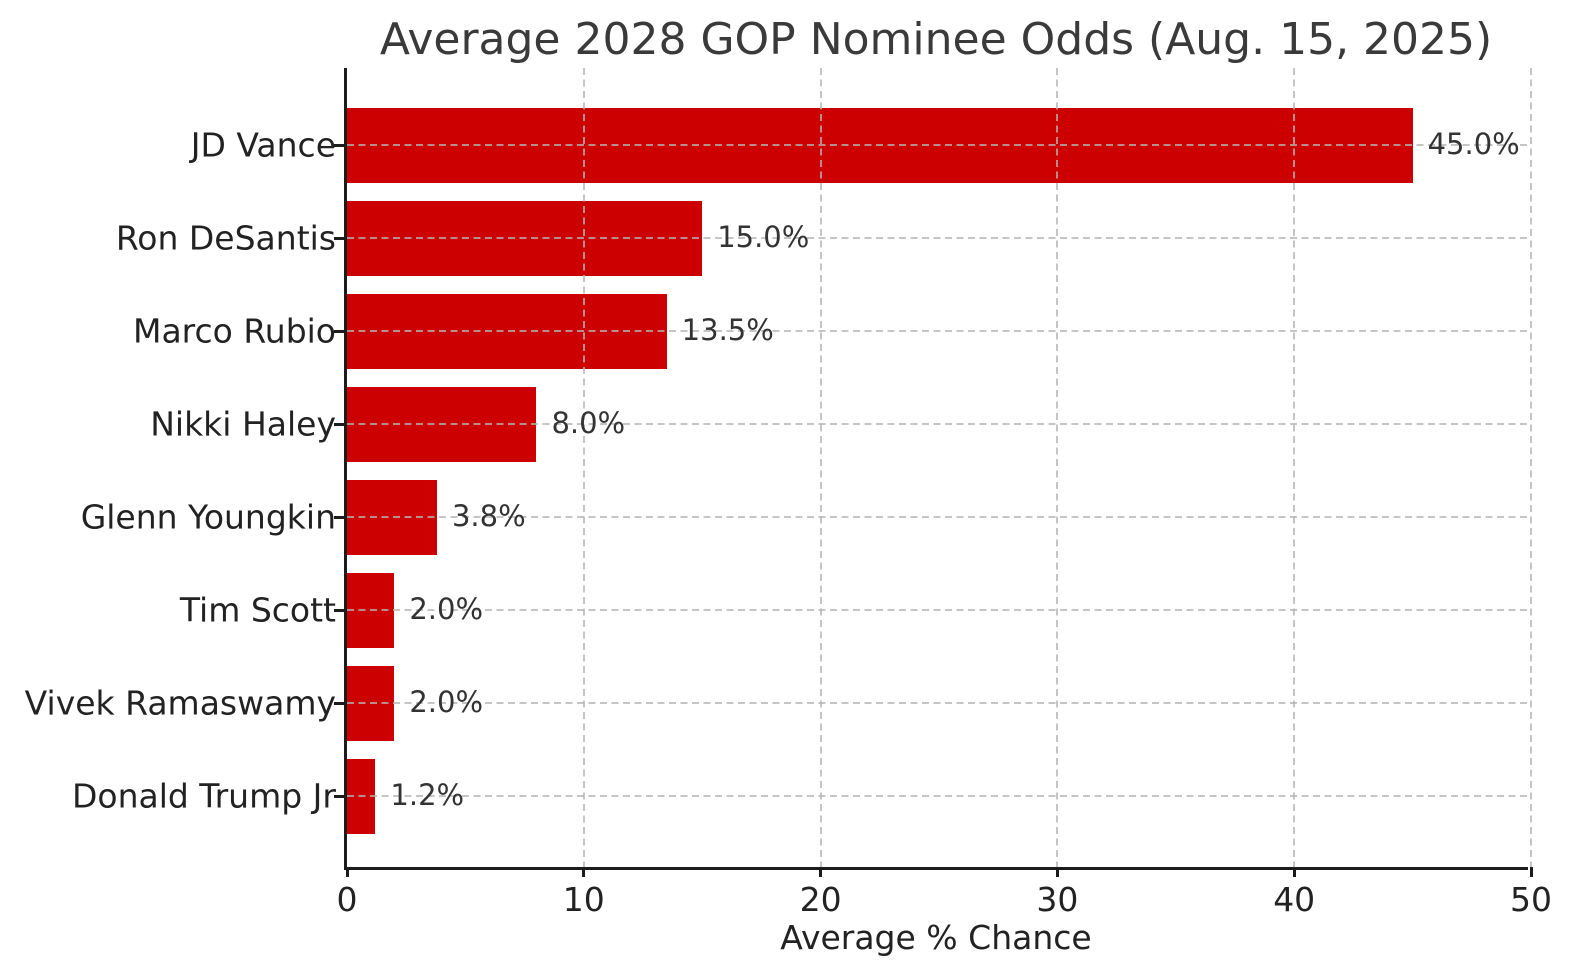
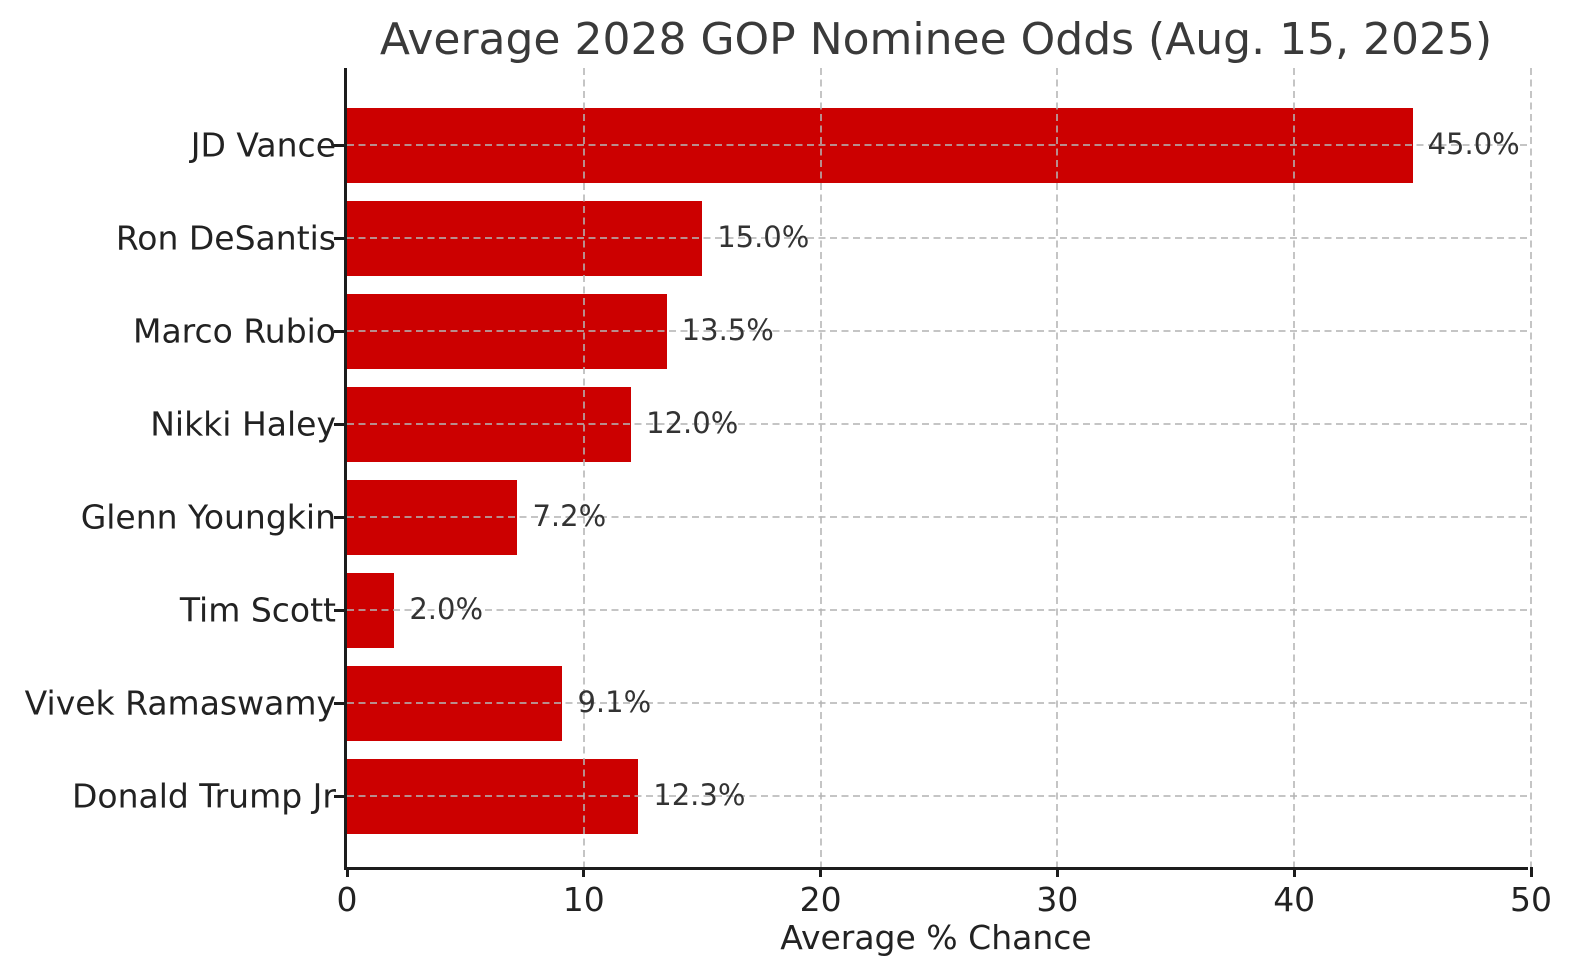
Nikki Haley: 8.0% -> 12.0%
Glenn Youngkin: 3.8% -> 7.2%
Vivek Ramaswamy: 2.0% -> 9.1%
Donald Trump Jr: 1.2% -> 12.3%
